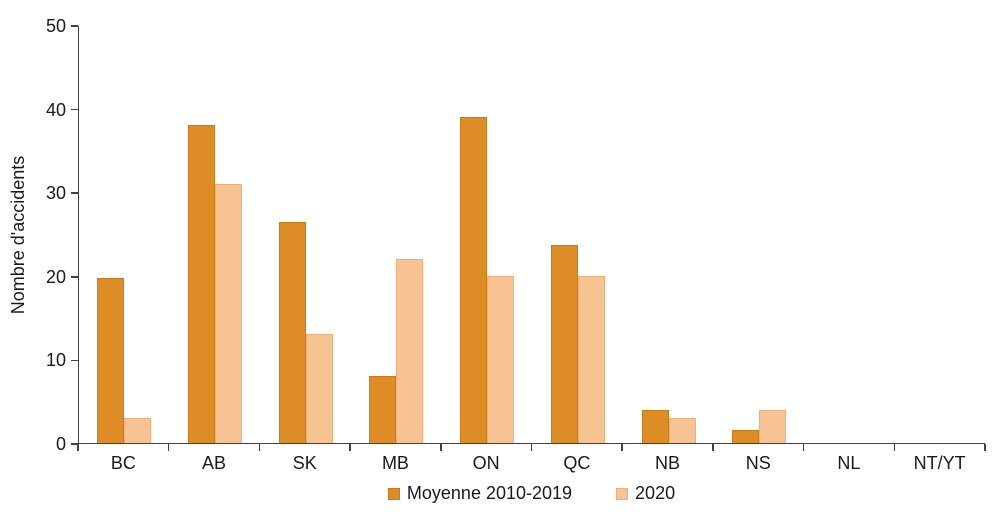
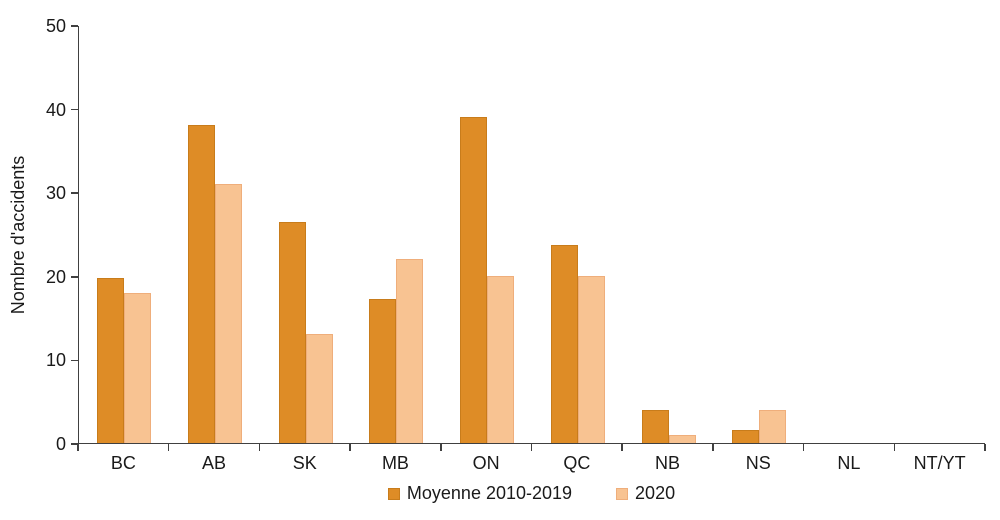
2020/BC: 3 -> 18
Moyenne 2010-2019/MB: 8 -> 17
2020/NB: 3 -> 1
